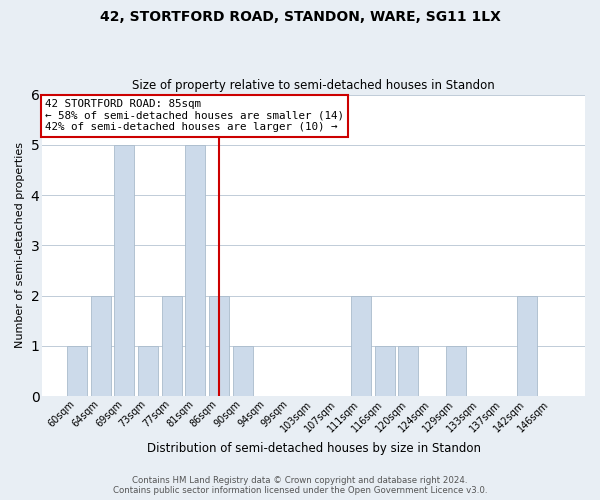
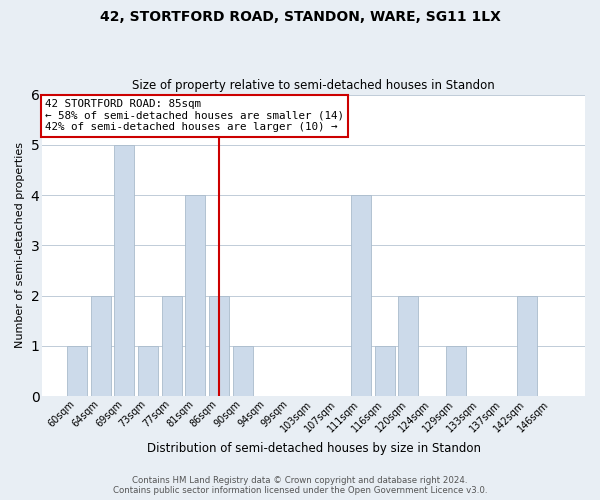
81sqm: 5 -> 4
111sqm: 2 -> 4
120sqm: 1 -> 2
